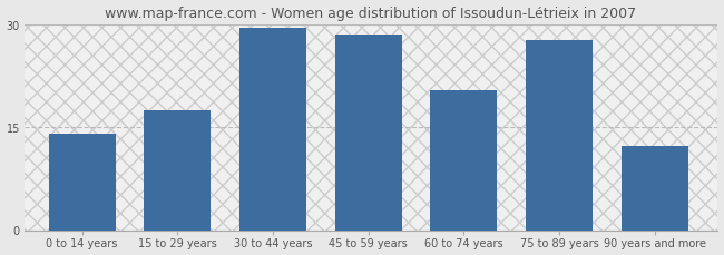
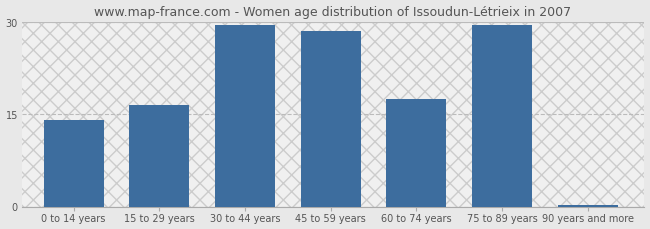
15 to 29 years: 17.4 -> 16.5
60 to 74 years: 20.4 -> 17.5
75 to 89 years: 27.6 -> 29.5
90 years and more: 12.2 -> 0.3
